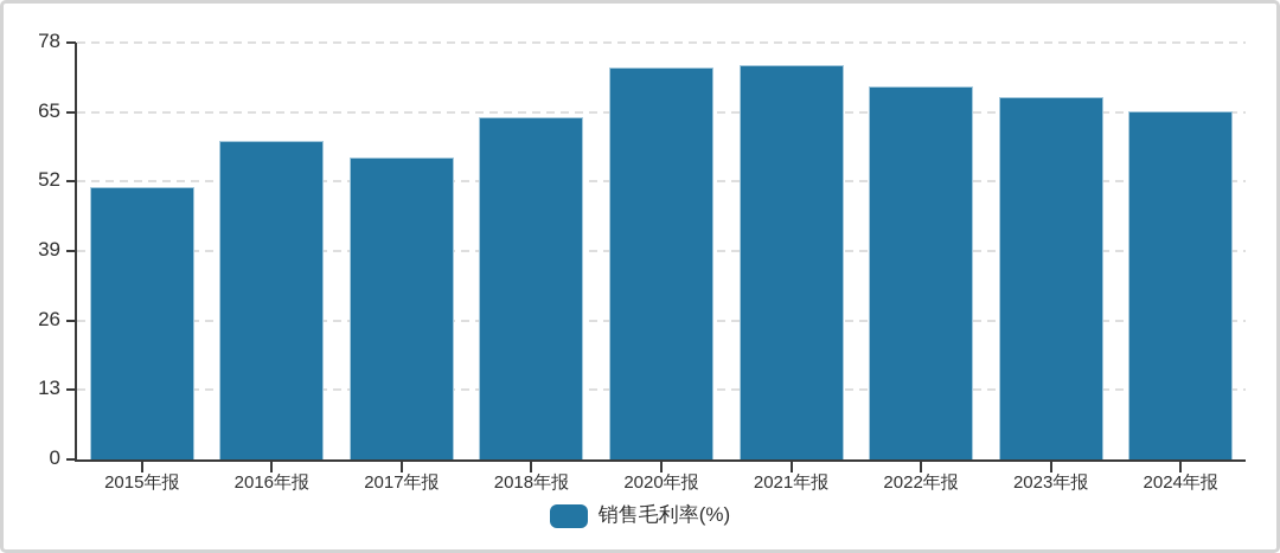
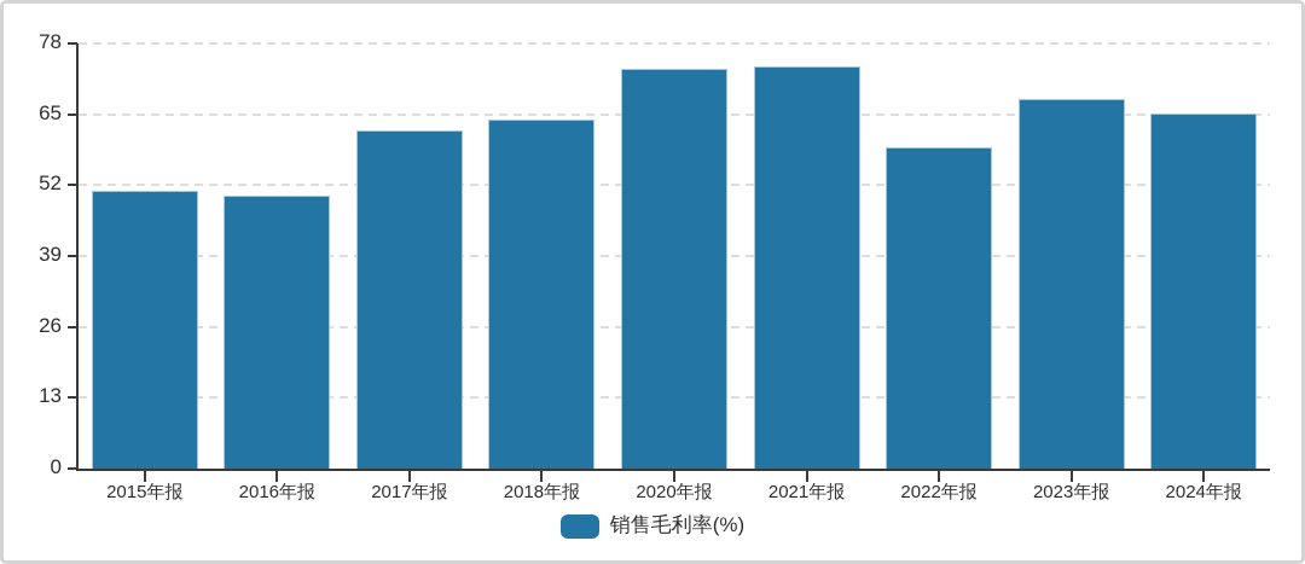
2016年报: 60 -> 50
2017年报: 57 -> 62
2022年报: 70 -> 59
